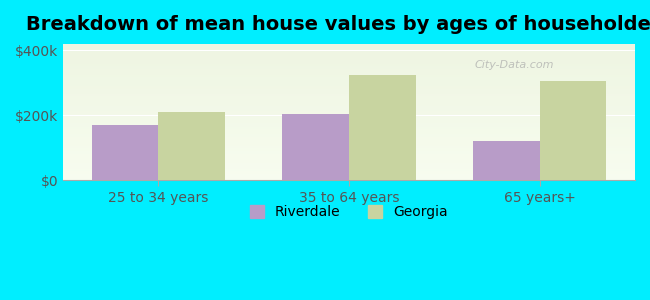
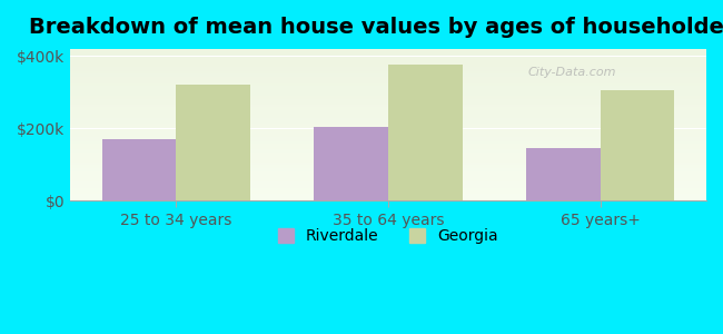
Georgia/25 to 34 years: $210k -> $320k
Georgia/35 to 64 years: $325k -> $375k
Riverdale/65 years+: $120k -> $145k
